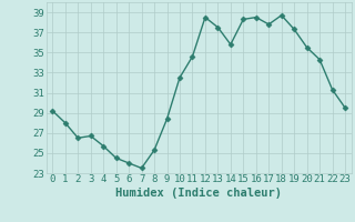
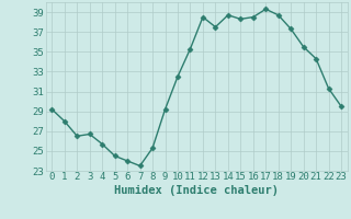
9: 28.4 -> 29.2
11: 34.6 -> 35.3
14: 35.8 -> 38.7
17: 37.8 -> 39.3
